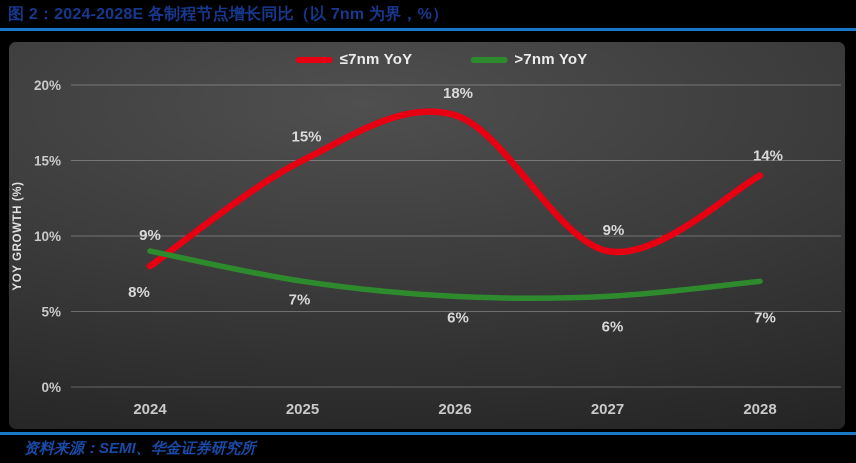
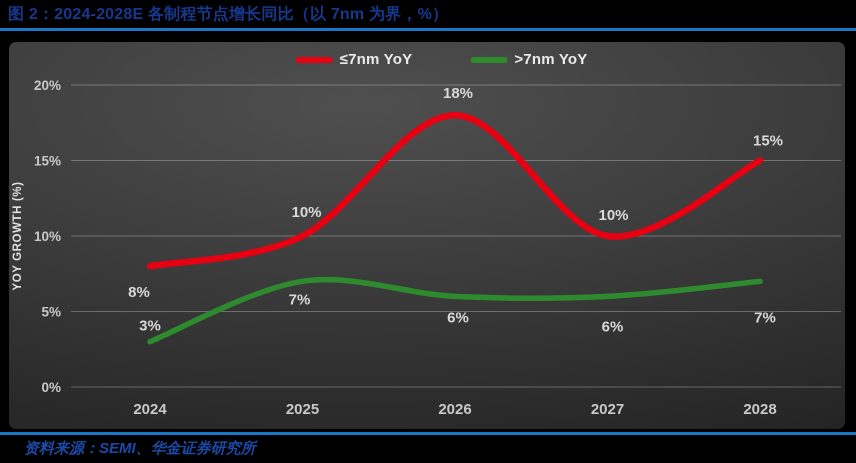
>7nm YoY/2024: 9% -> 3%
≤7nm YoY/2025: 15% -> 10%
≤7nm YoY/2027: 9% -> 10%
≤7nm YoY/2028: 14% -> 15%
